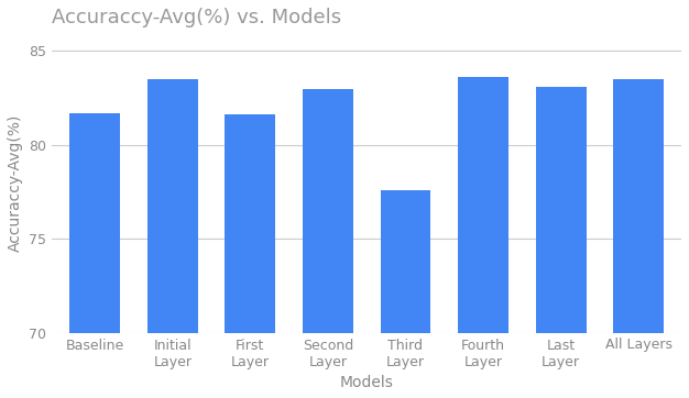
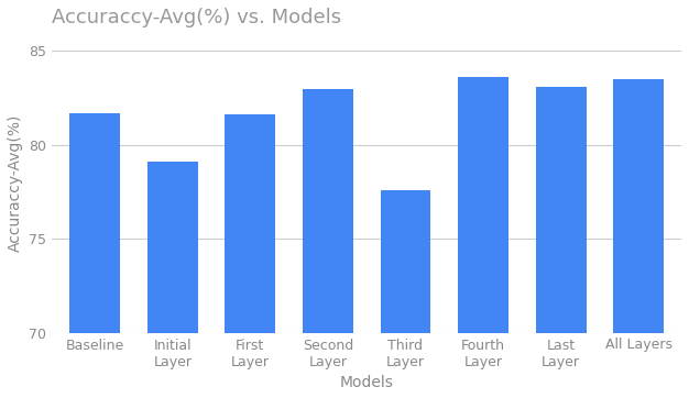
Initial Layer: 83.5 -> 79.1
